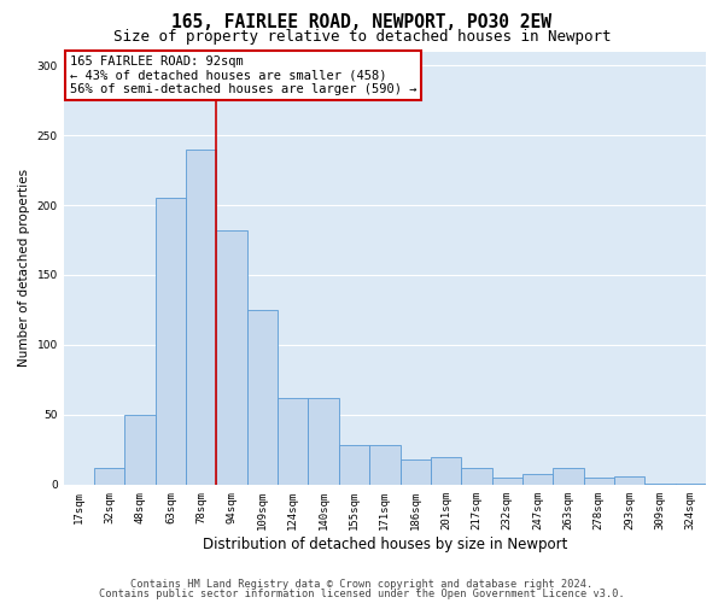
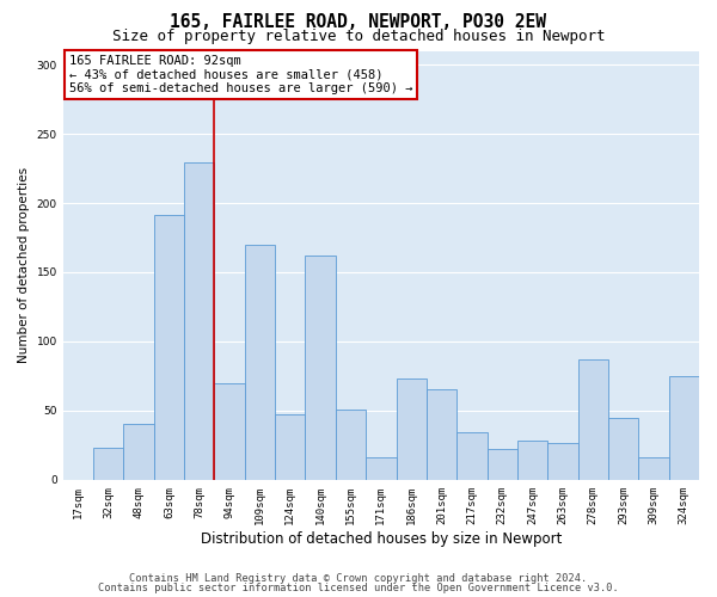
32sqm: 12 -> 23
48sqm: 50 -> 40
63sqm: 205 -> 191
78sqm: 240 -> 229
94sqm: 182 -> 70
109sqm: 125 -> 170
124sqm: 62 -> 47
140sqm: 62 -> 162
155sqm: 28 -> 51
171sqm: 28 -> 16
186sqm: 18 -> 73
201sqm: 20 -> 65
217sqm: 12 -> 34
232sqm: 5 -> 22
247sqm: 8 -> 28
263sqm: 12 -> 27
278sqm: 5 -> 87
293sqm: 6 -> 45
309sqm: 1 -> 16
324sqm: 1 -> 75
